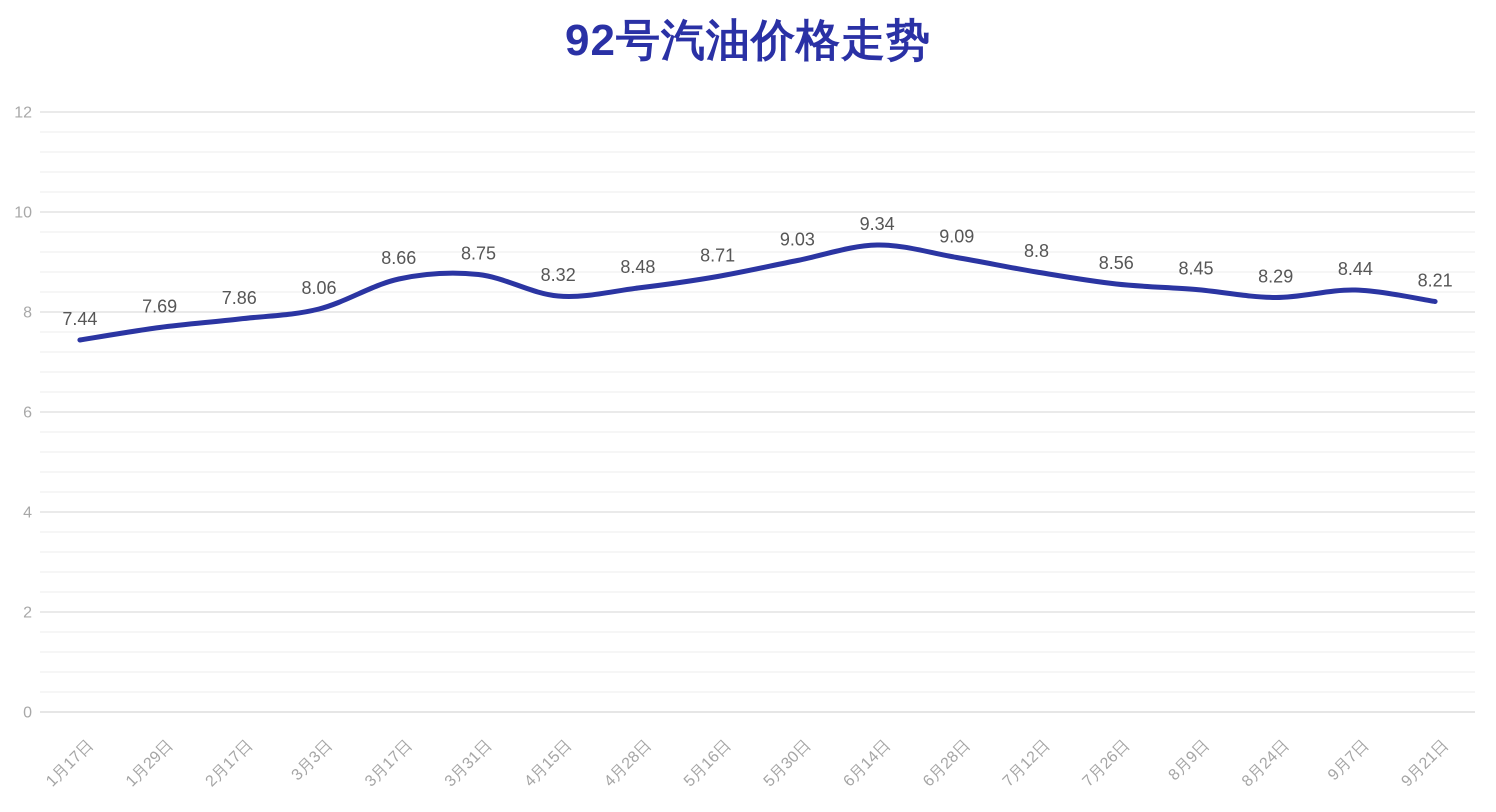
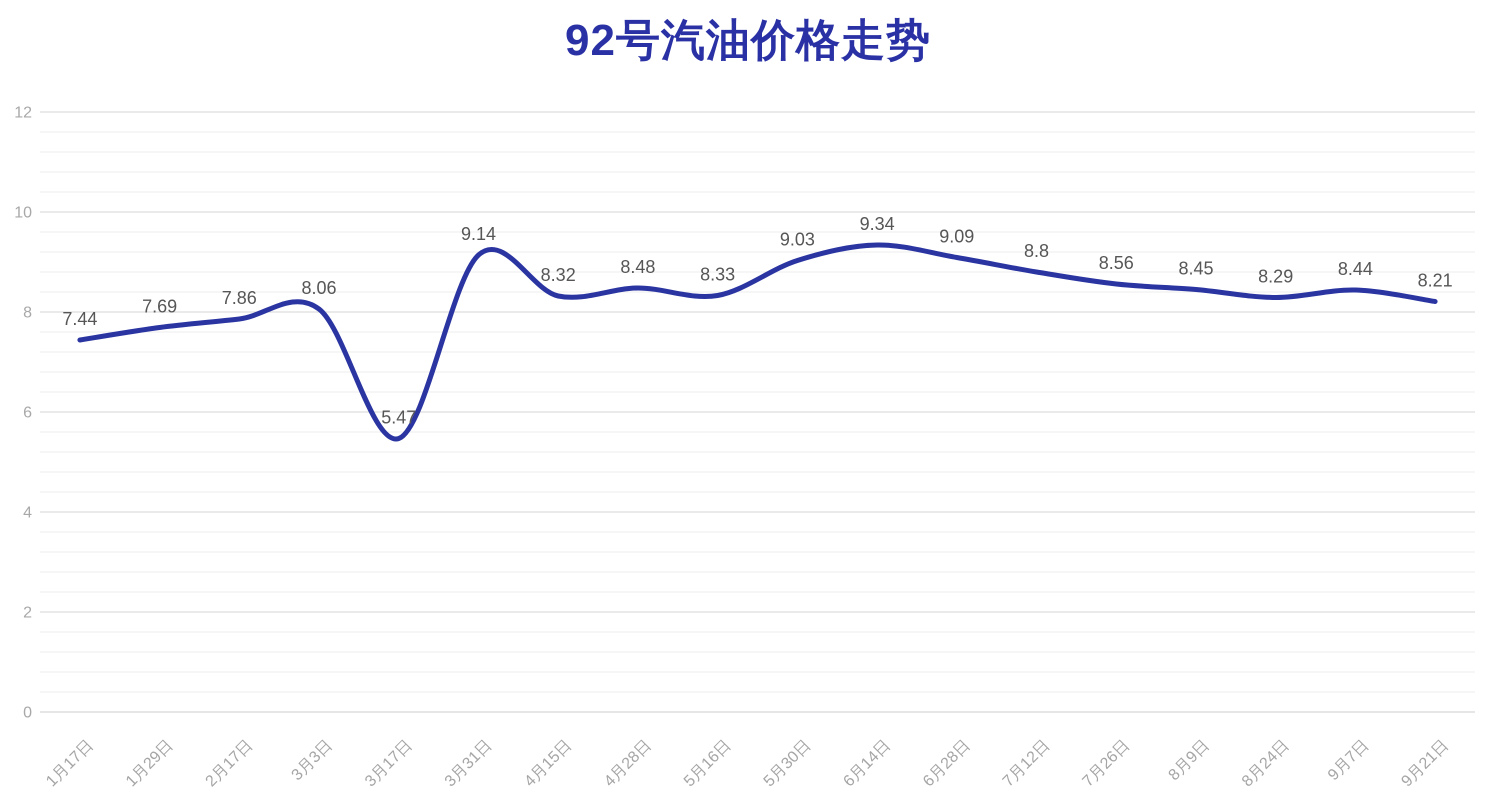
3月17日: 8.66 -> 5.47
3月31日: 8.75 -> 9.14
5月16日: 8.71 -> 8.33
